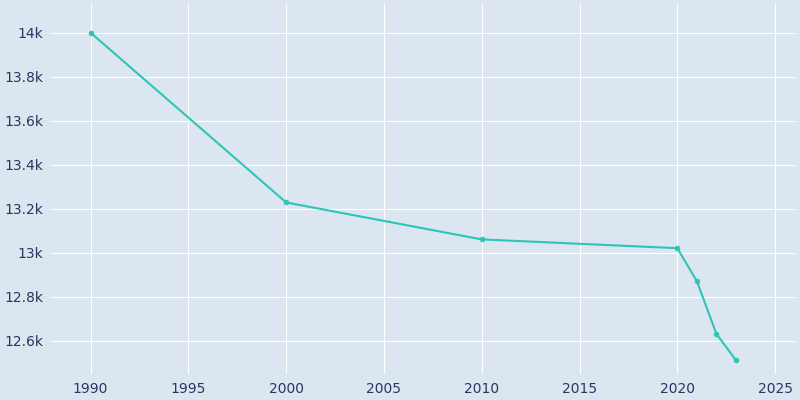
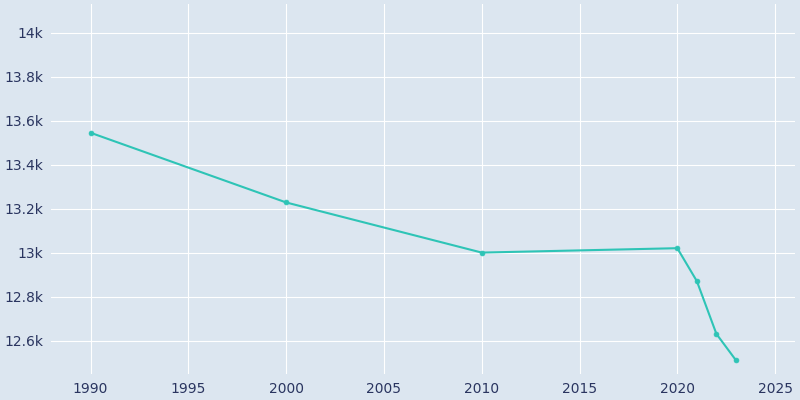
1990: 14.000k -> 13.545k
2010: 13.060k -> 13.000k
